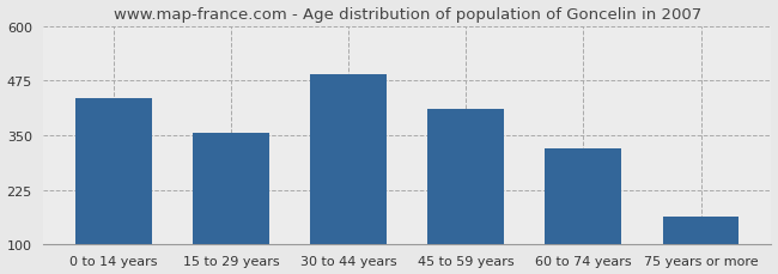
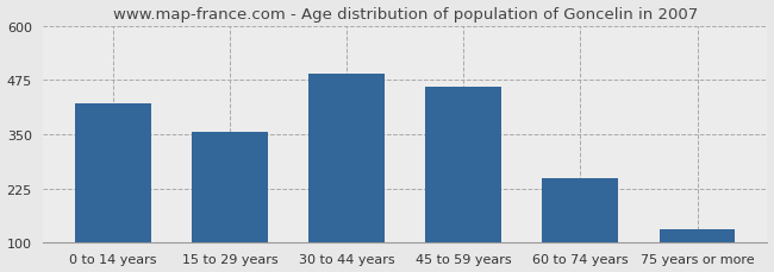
0 to 14 years: 435 -> 420
45 to 59 years: 410 -> 460
60 to 74 years: 320 -> 248
75 years or more: 165 -> 130
